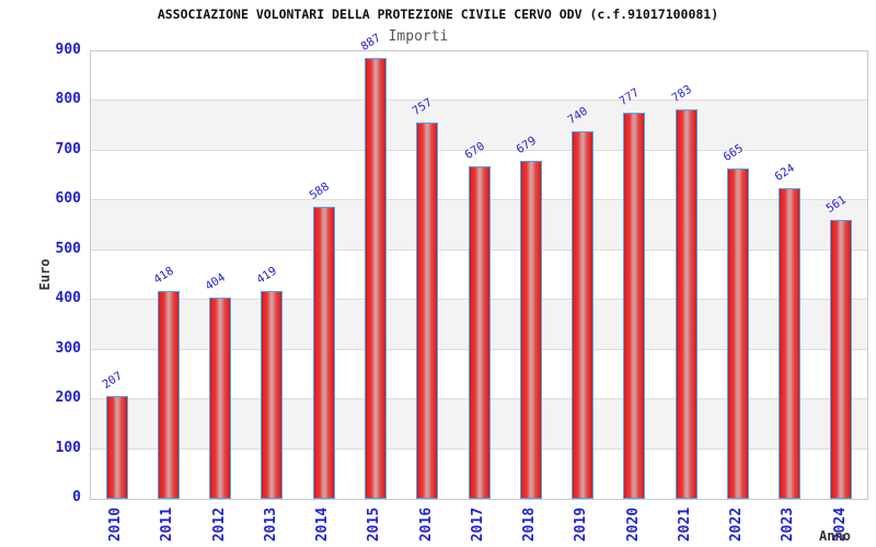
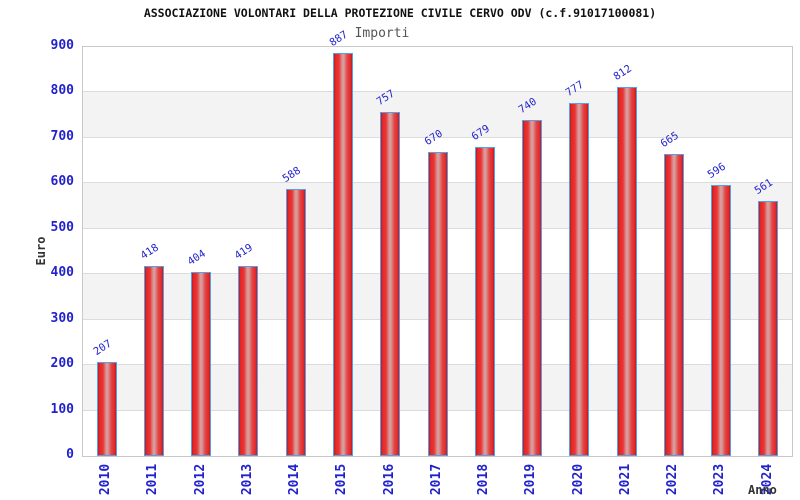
2021: 783 -> 812
2023: 624 -> 596
